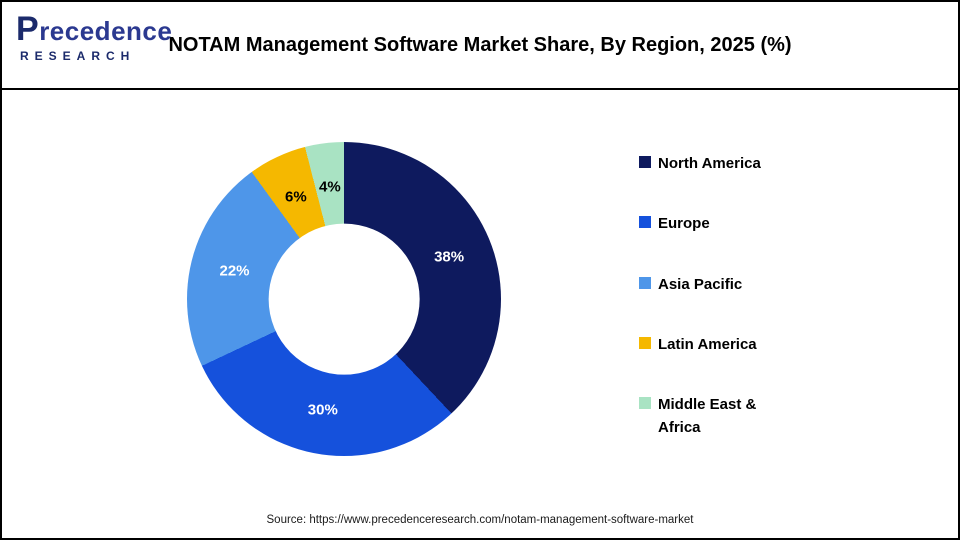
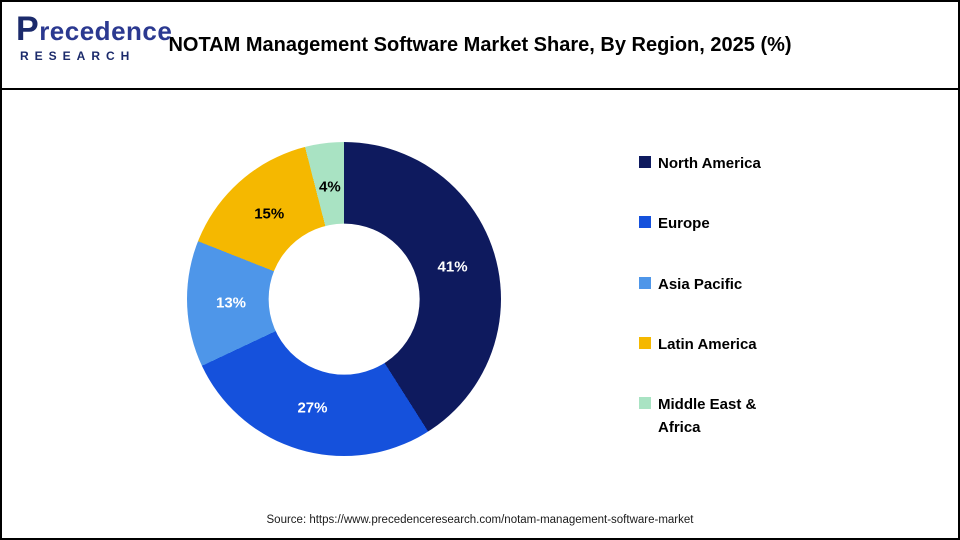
North America: 38% -> 41%
Europe: 30% -> 27%
Asia Pacific: 22% -> 13%
Latin America: 6% -> 15%
